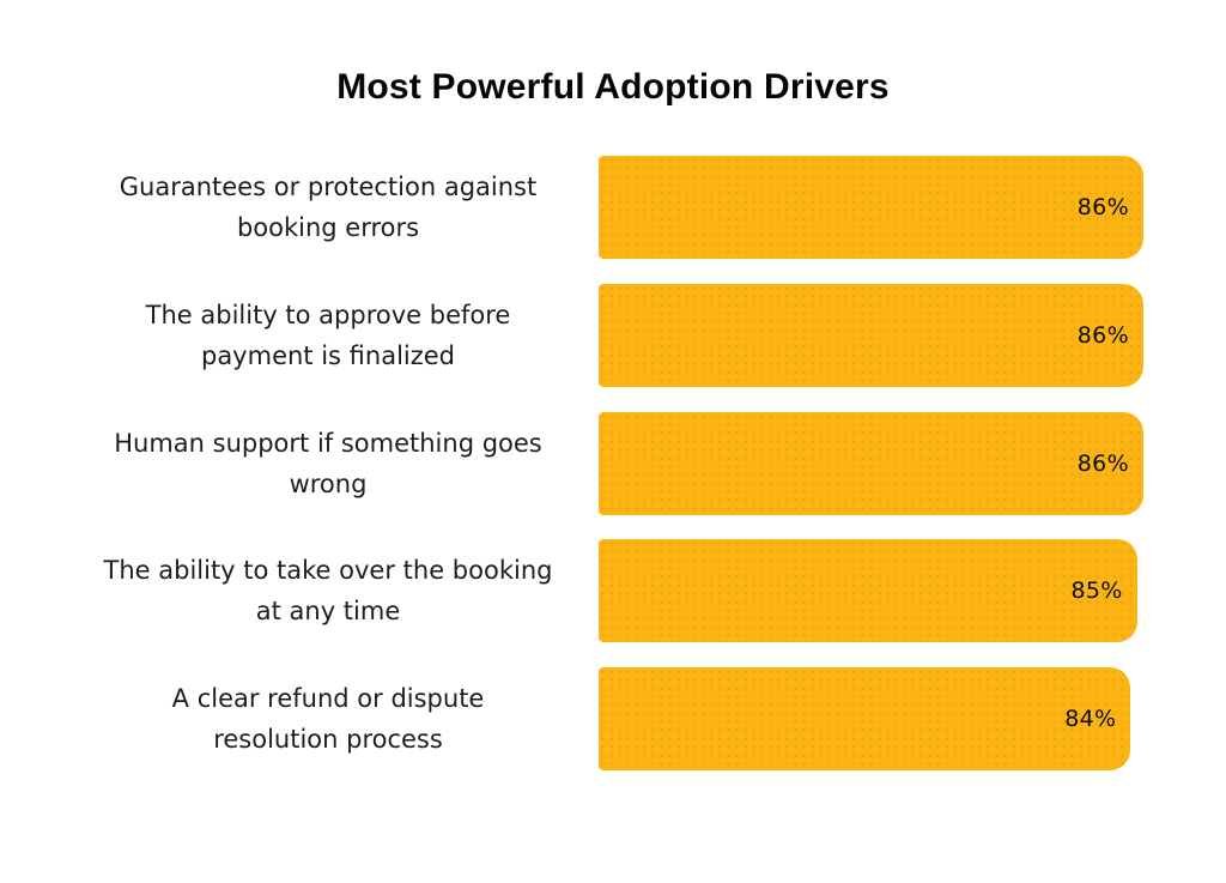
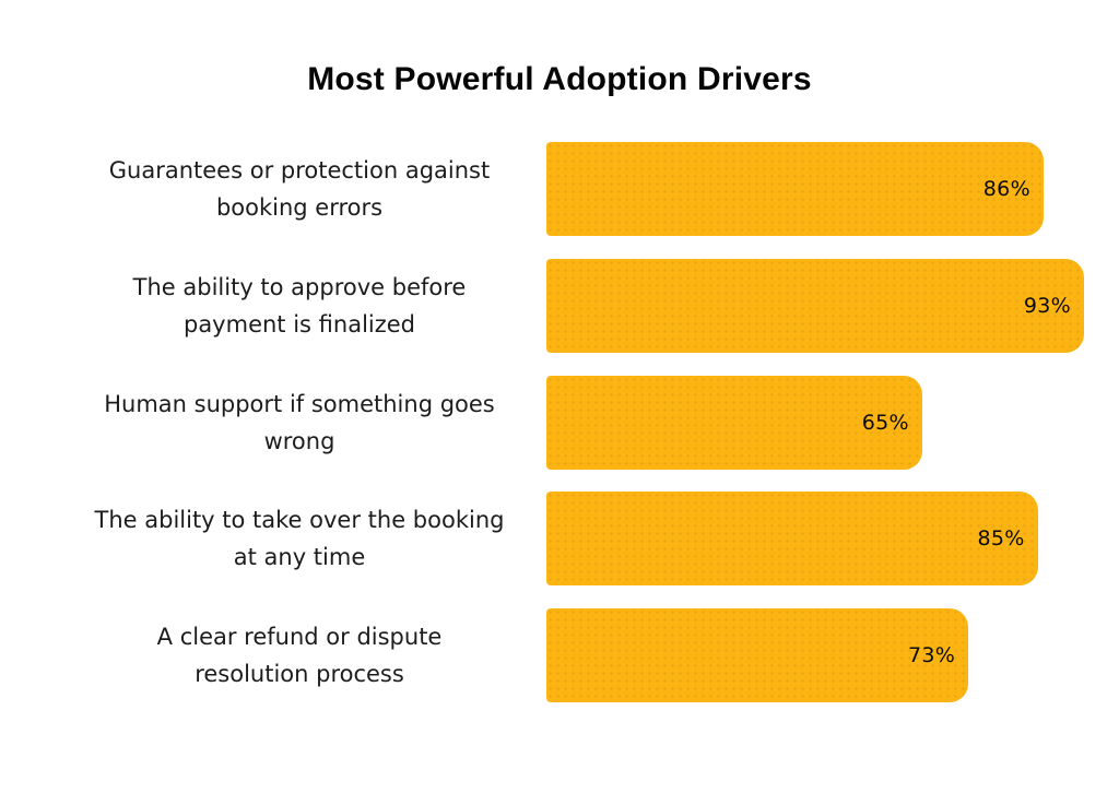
The ability to approve before payment is finalized: 86% -> 93%
Human support if something goes wrong: 86% -> 65%
A clear refund or dispute resolution process: 84% -> 73%
